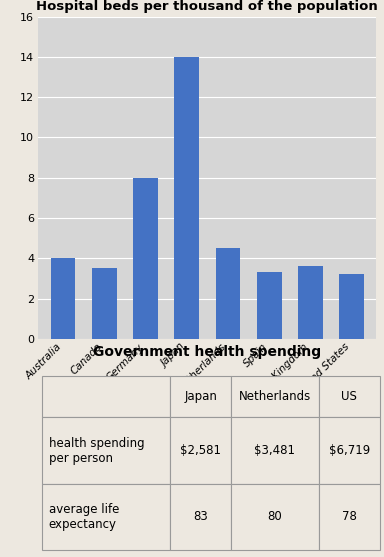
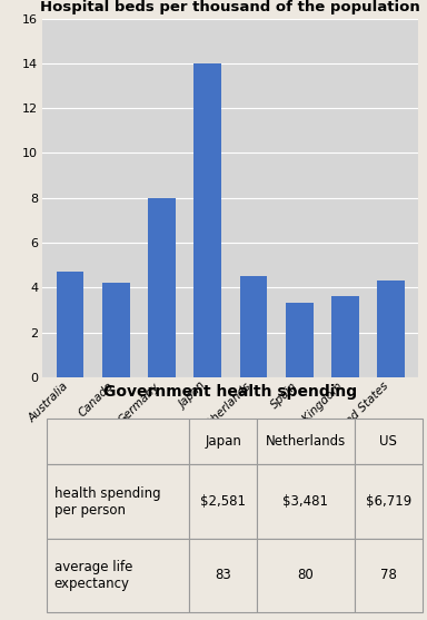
Australia: 4.0 -> 4.7
Canada: 3.5 -> 4.2
United States: 3.2 -> 4.3
